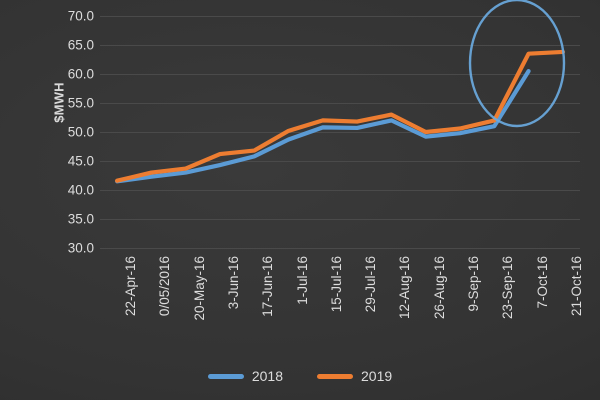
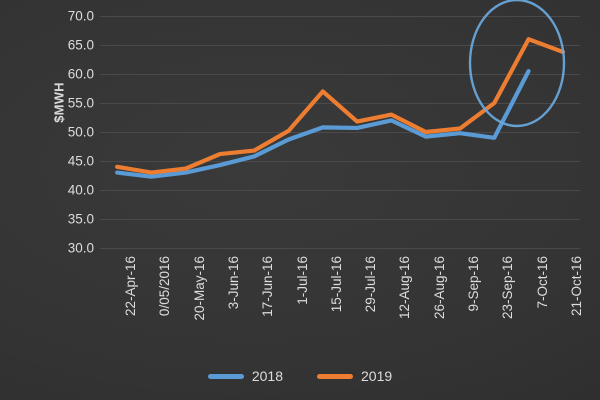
2018/22-Apr-16: 42 -> 43
2019/22-Apr-16: 42 -> 44
2019/15-Jul-16: 52 -> 57
2018/23-Sep-16: 51 -> 49
2019/23-Sep-16: 52 -> 55
2019/7-Oct-16: 64 -> 66
